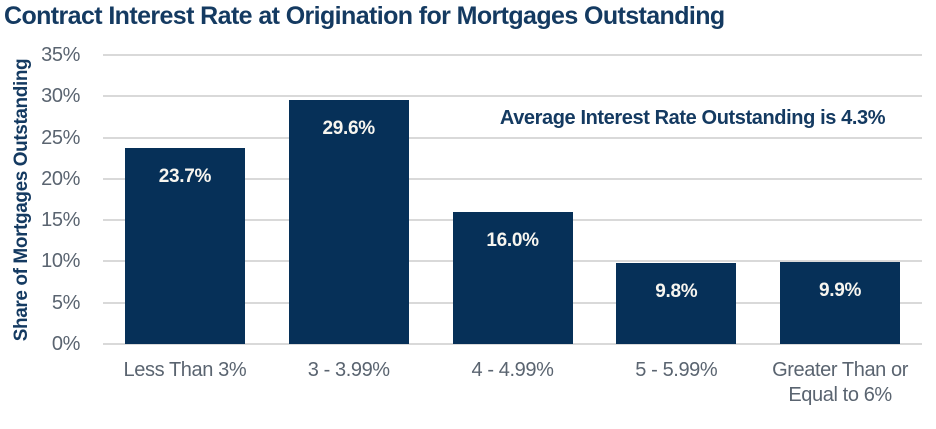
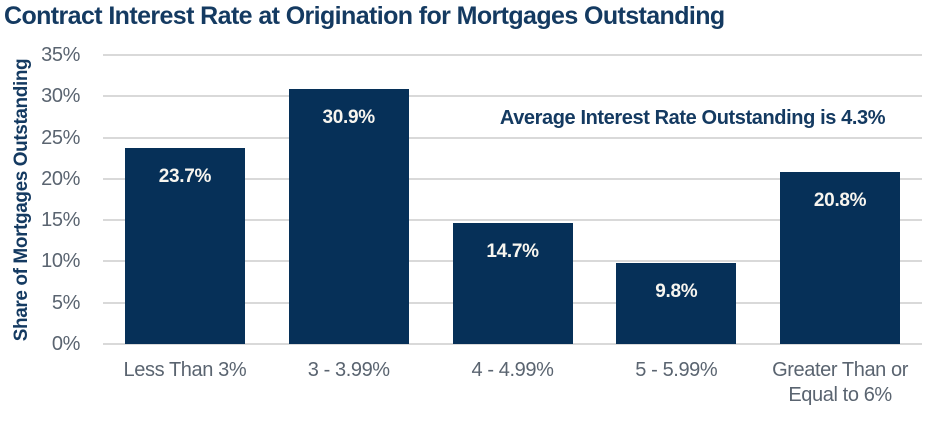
3 - 3.99%: 29.6% -> 30.9%
4 - 4.99%: 16.0% -> 14.7%
Greater Than or Equal to 6%: 9.9% -> 20.8%
